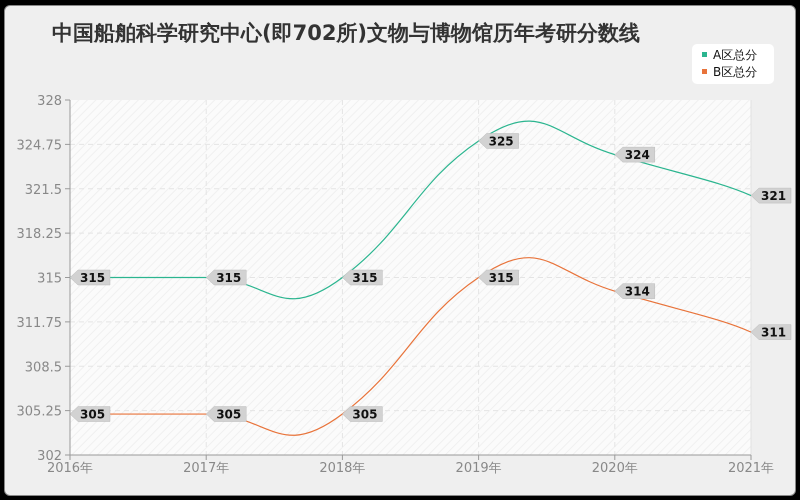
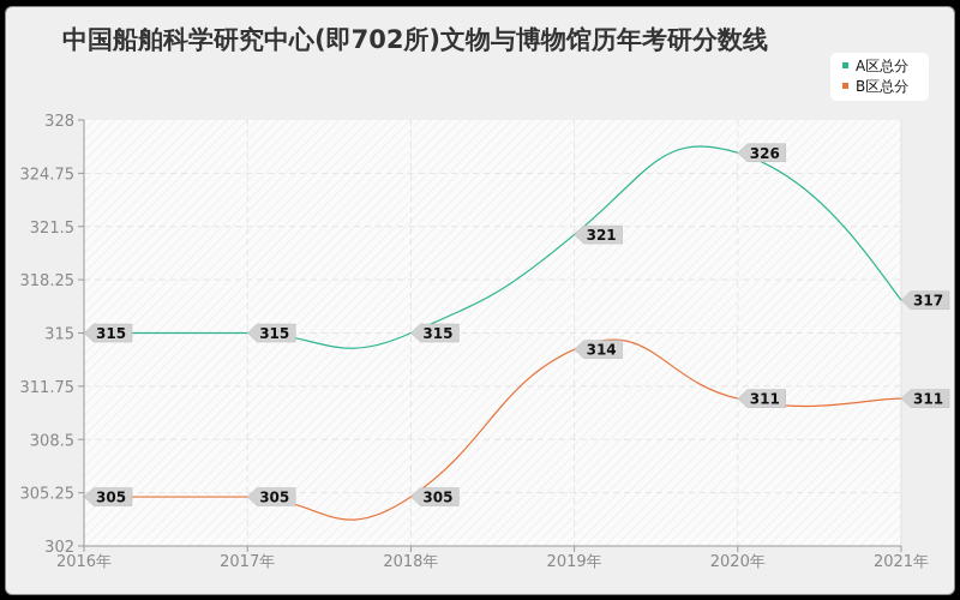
A区总分/2019年: 325 -> 321
B区总分/2019年: 315 -> 314
A区总分/2020年: 324 -> 326
B区总分/2020年: 314 -> 311
A区总分/2021年: 321 -> 317
